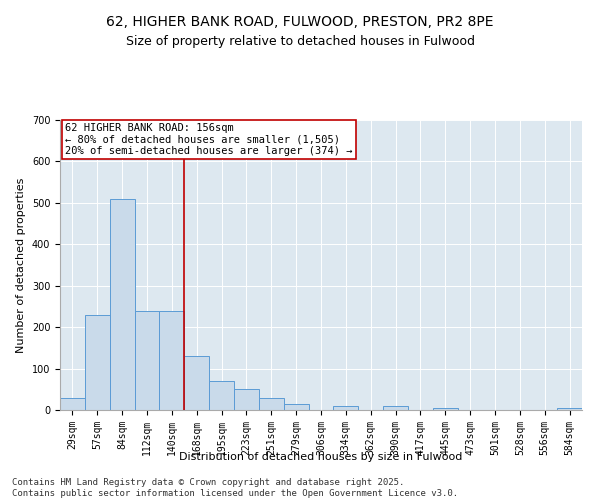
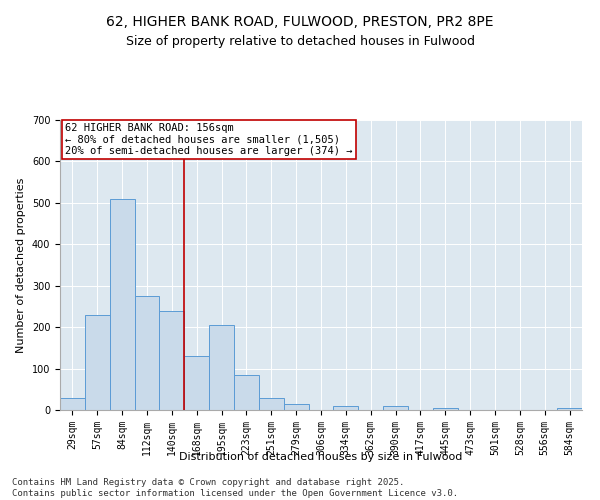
112sqm: 240 -> 275
195sqm: 70 -> 205
223sqm: 50 -> 85
